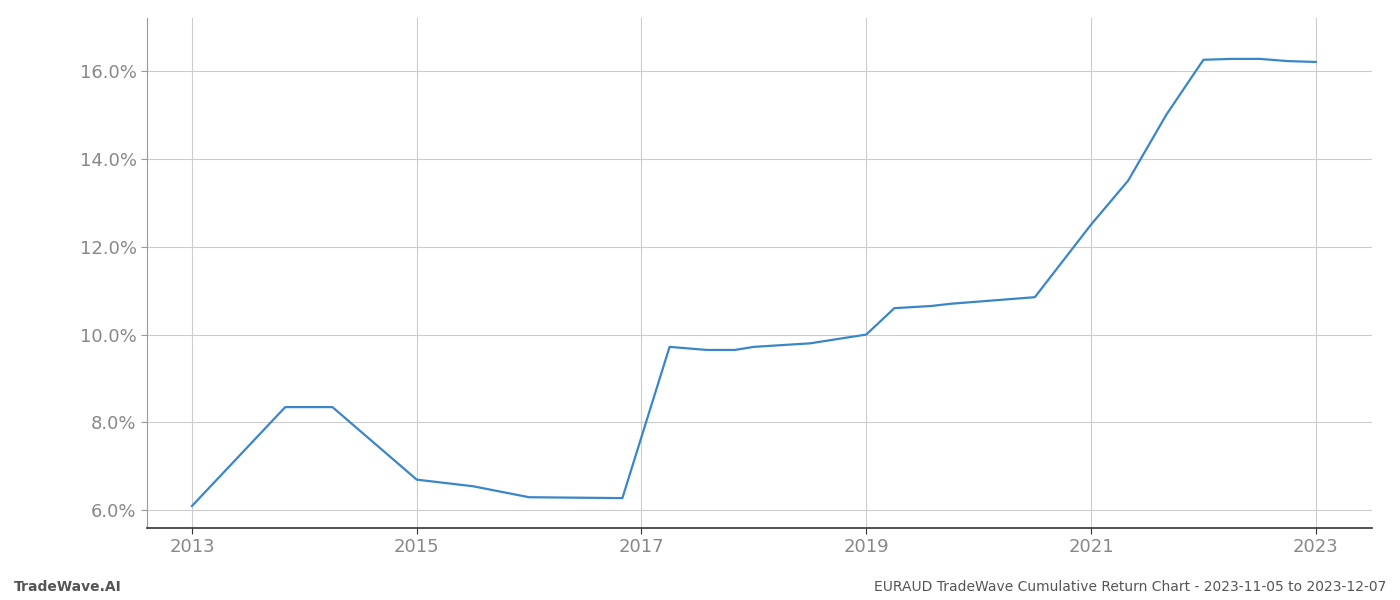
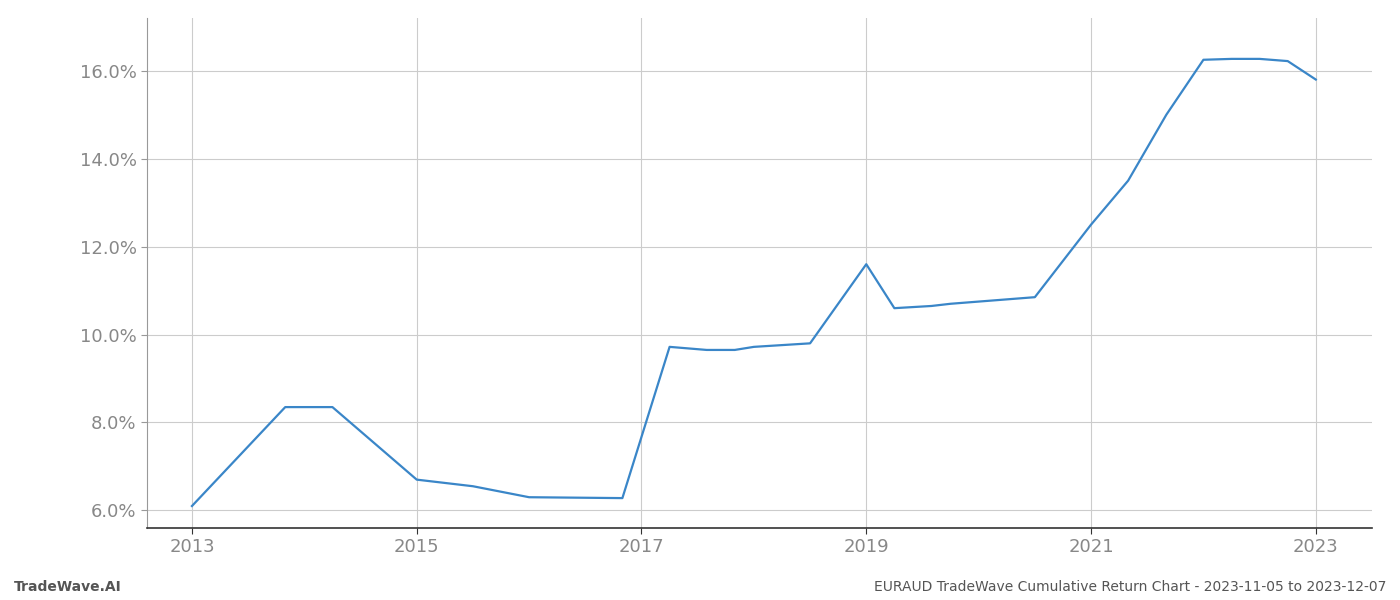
2019: 10.00% -> 11.60%
2023: 16.20% -> 15.80%
